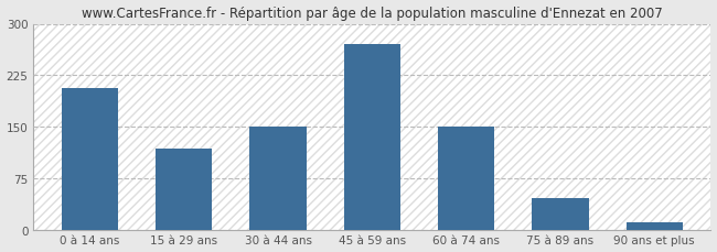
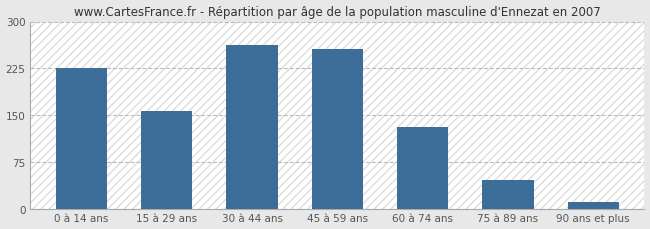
0 à 14 ans: 206 -> 226
15 à 29 ans: 118 -> 157
30 à 44 ans: 150 -> 262
45 à 59 ans: 270 -> 256
60 à 74 ans: 150 -> 131
